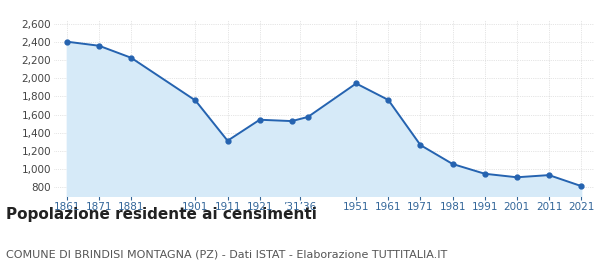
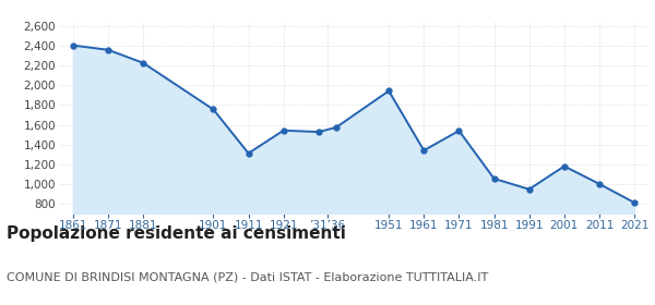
1961: 1,760 -> 1,340
1971: 1,260 -> 1,540
2001: 910 -> 1,180
2011: 930 -> 1,000
